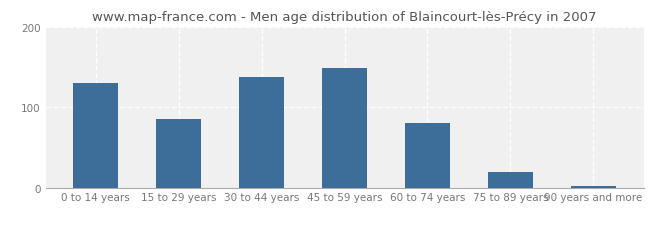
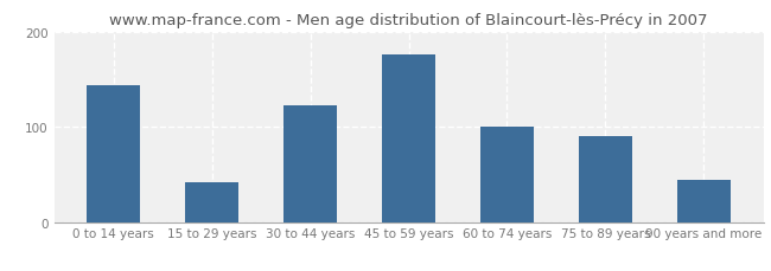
0 to 14 years: 130 -> 144
15 to 29 years: 85 -> 42
30 to 44 years: 137 -> 122
45 to 59 years: 148 -> 176
60 to 74 years: 80 -> 100
75 to 89 years: 20 -> 90
90 years and more: 2 -> 44
